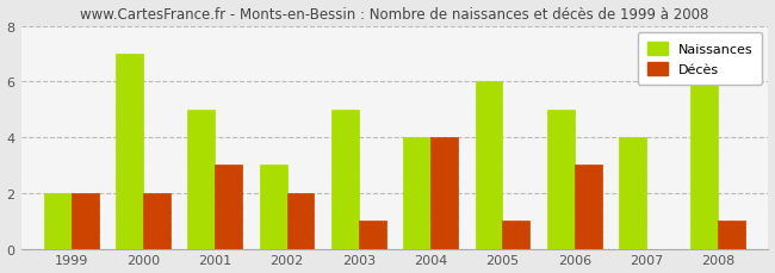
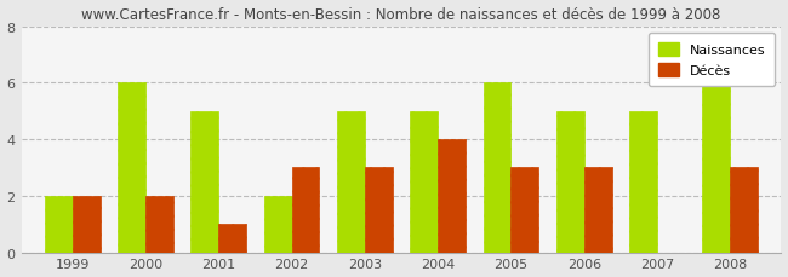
Naissances/2000: 7 -> 6
Décès/2001: 3 -> 1
Naissances/2002: 3 -> 2
Décès/2002: 2 -> 3
Décès/2003: 1 -> 3
Naissances/2004: 4 -> 5
Décès/2005: 1 -> 3
Naissances/2007: 4 -> 5
Décès/2008: 1 -> 3
